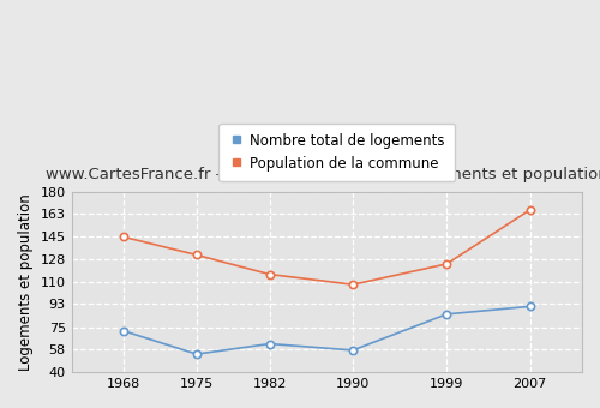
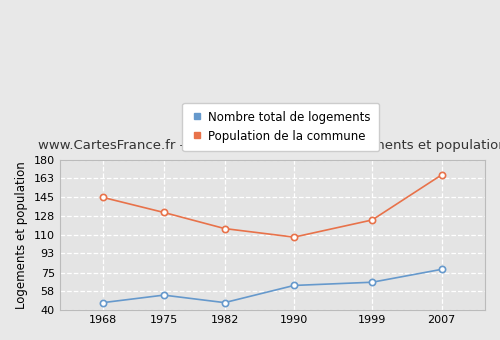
Nombre total de logements/1968: 72 -> 47
Nombre total de logements/1982: 62 -> 47
Nombre total de logements/1990: 57 -> 63
Nombre total de logements/1999: 85 -> 66
Nombre total de logements/2007: 91 -> 78
